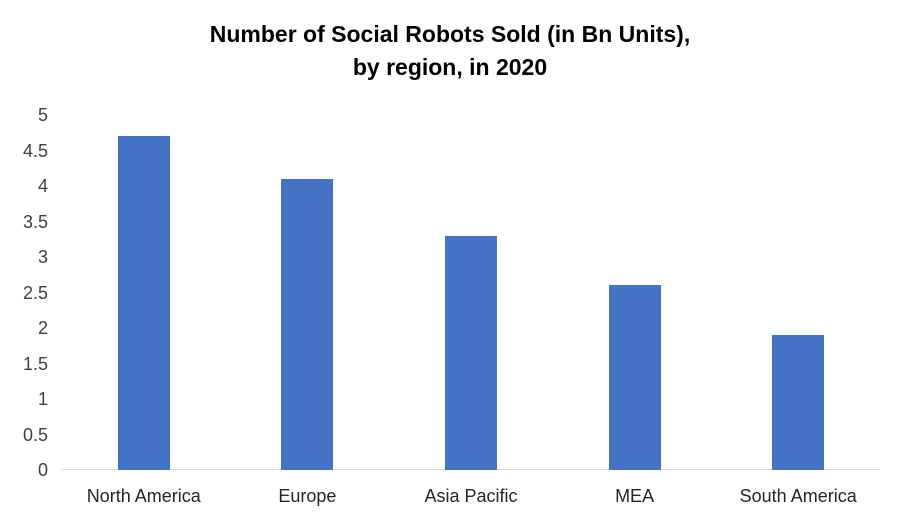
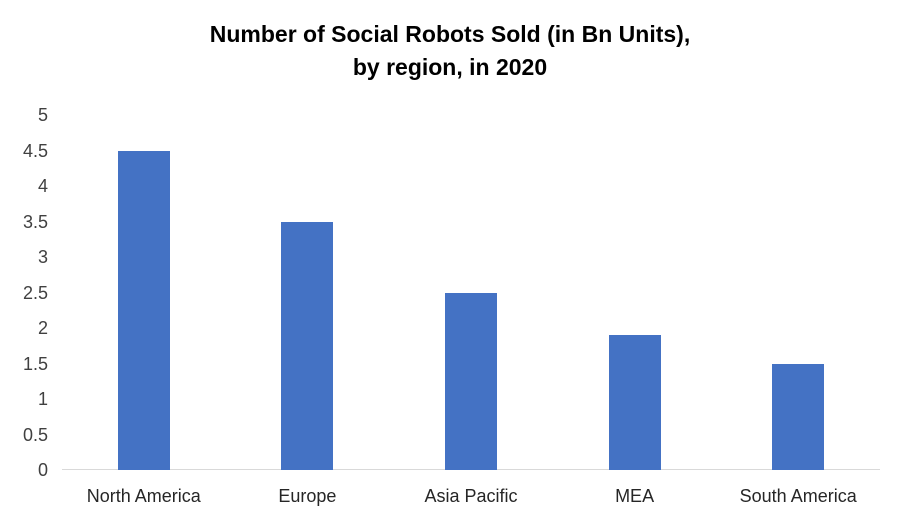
North America: 4.7 -> 4.5
Europe: 4.1 -> 3.5
Asia Pacific: 3.3 -> 2.5
MEA: 2.6 -> 1.9
South America: 1.9 -> 1.5
